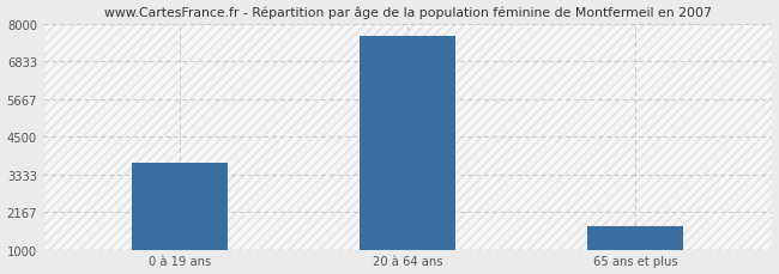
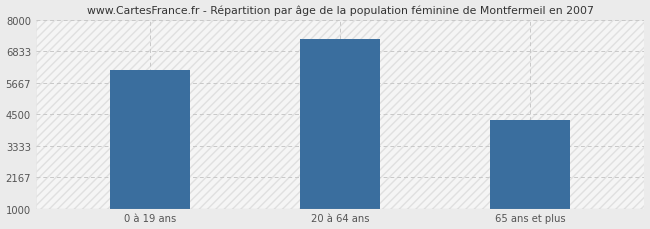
0 à 19 ans: 3710 -> 6150
20 à 64 ans: 7630 -> 7300
65 ans et plus: 1710 -> 4300
